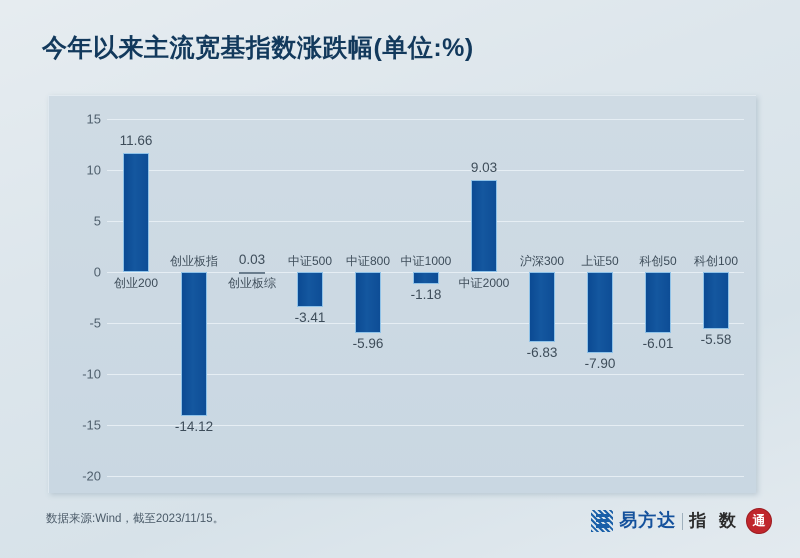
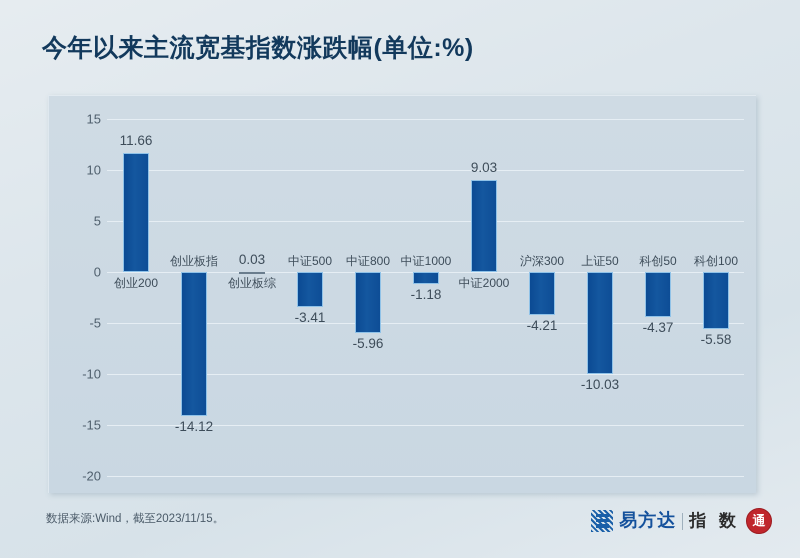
沪深300: -6.83 -> -4.21
上证50: -7.90 -> -10.03
科创50: -6.01 -> -4.37
